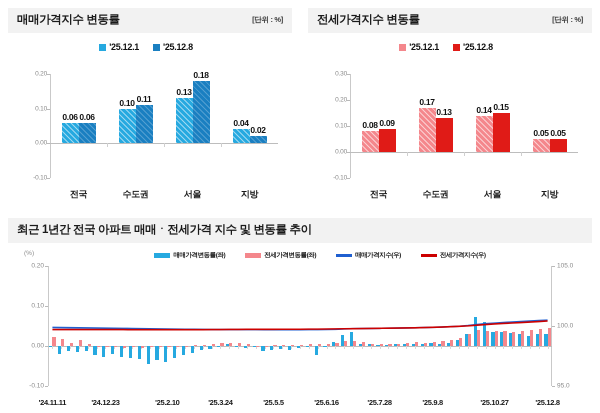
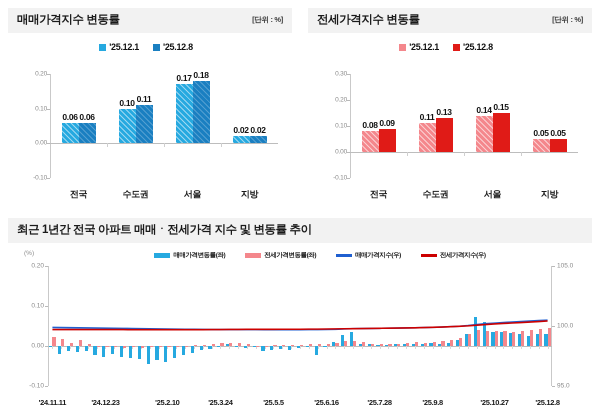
매매가격지수 변동률/'25.12.1/서울: 0.13 -> 0.17
매매가격지수 변동률/'25.12.1/지방: 0.04 -> 0.02
전세가격지수 변동률/'25.12.1/수도권: 0.17 -> 0.11
